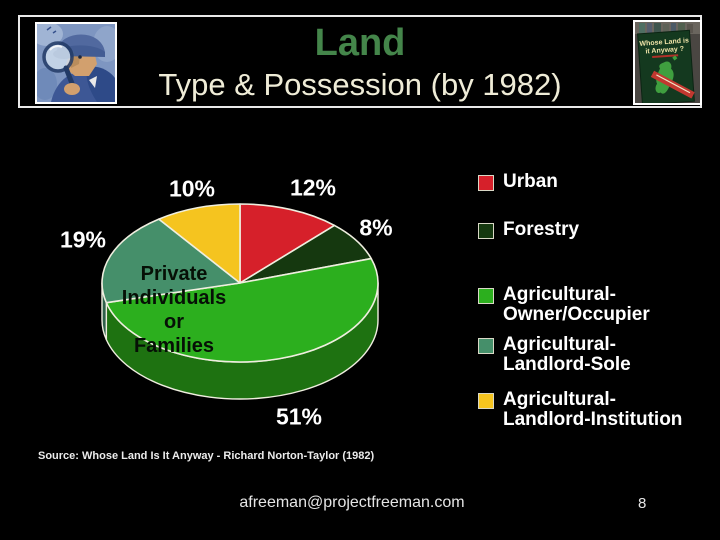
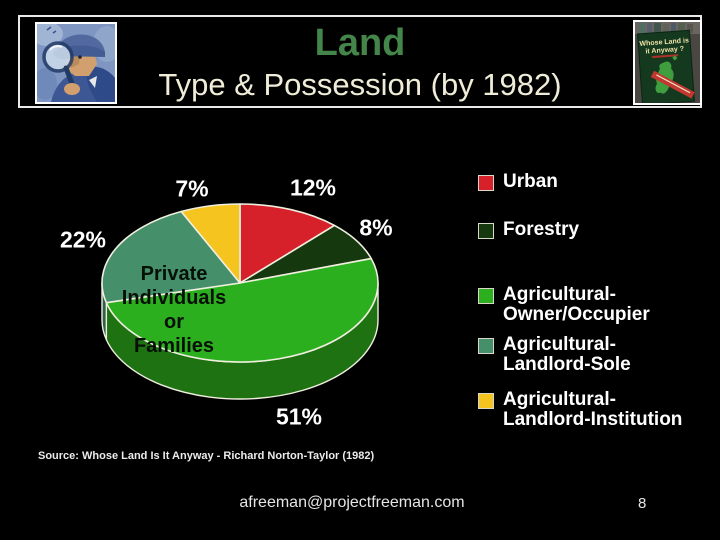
Agricultural-Landlord-Sole: 19% -> 22%
Agricultural-Landlord-Institution: 10% -> 7%
